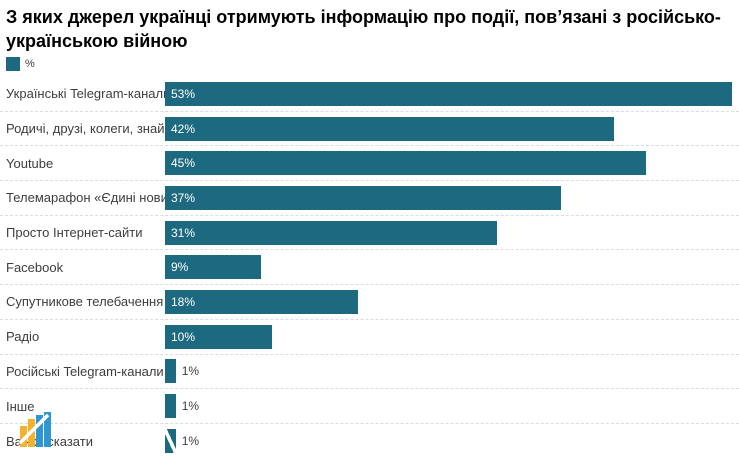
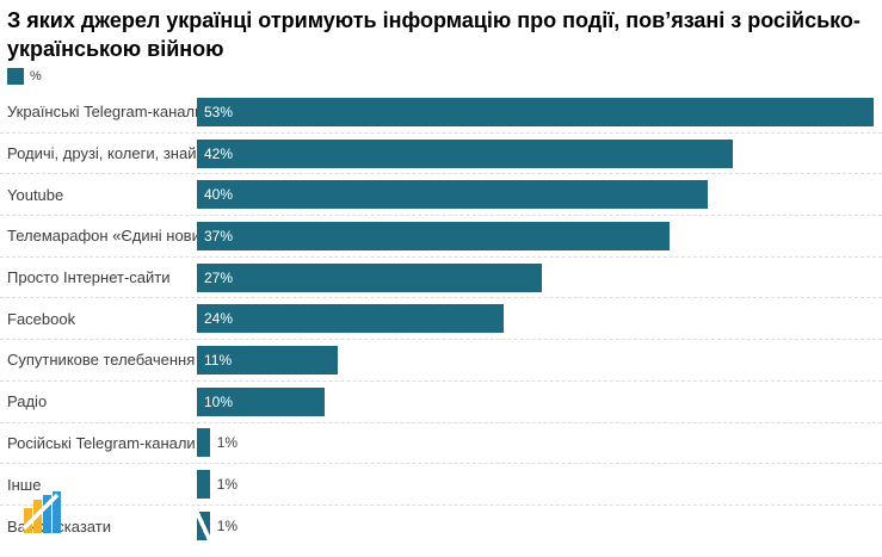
Youtube: 45% -> 40%
Просто Інтернет-сайти: 31% -> 27%
Facebook: 9% -> 24%
Супутникове телебачення: 18% -> 11%
